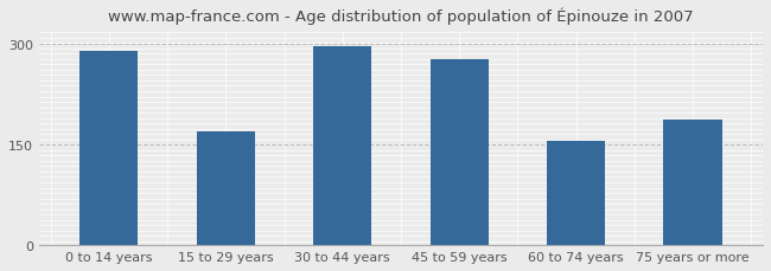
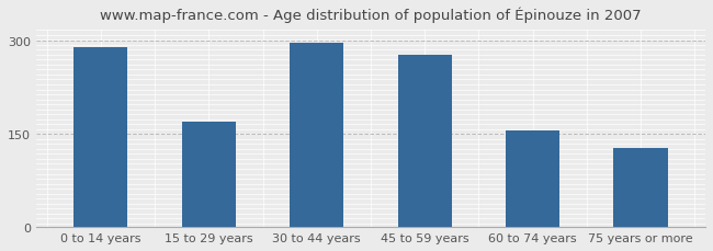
75 years or more: 188 -> 128
